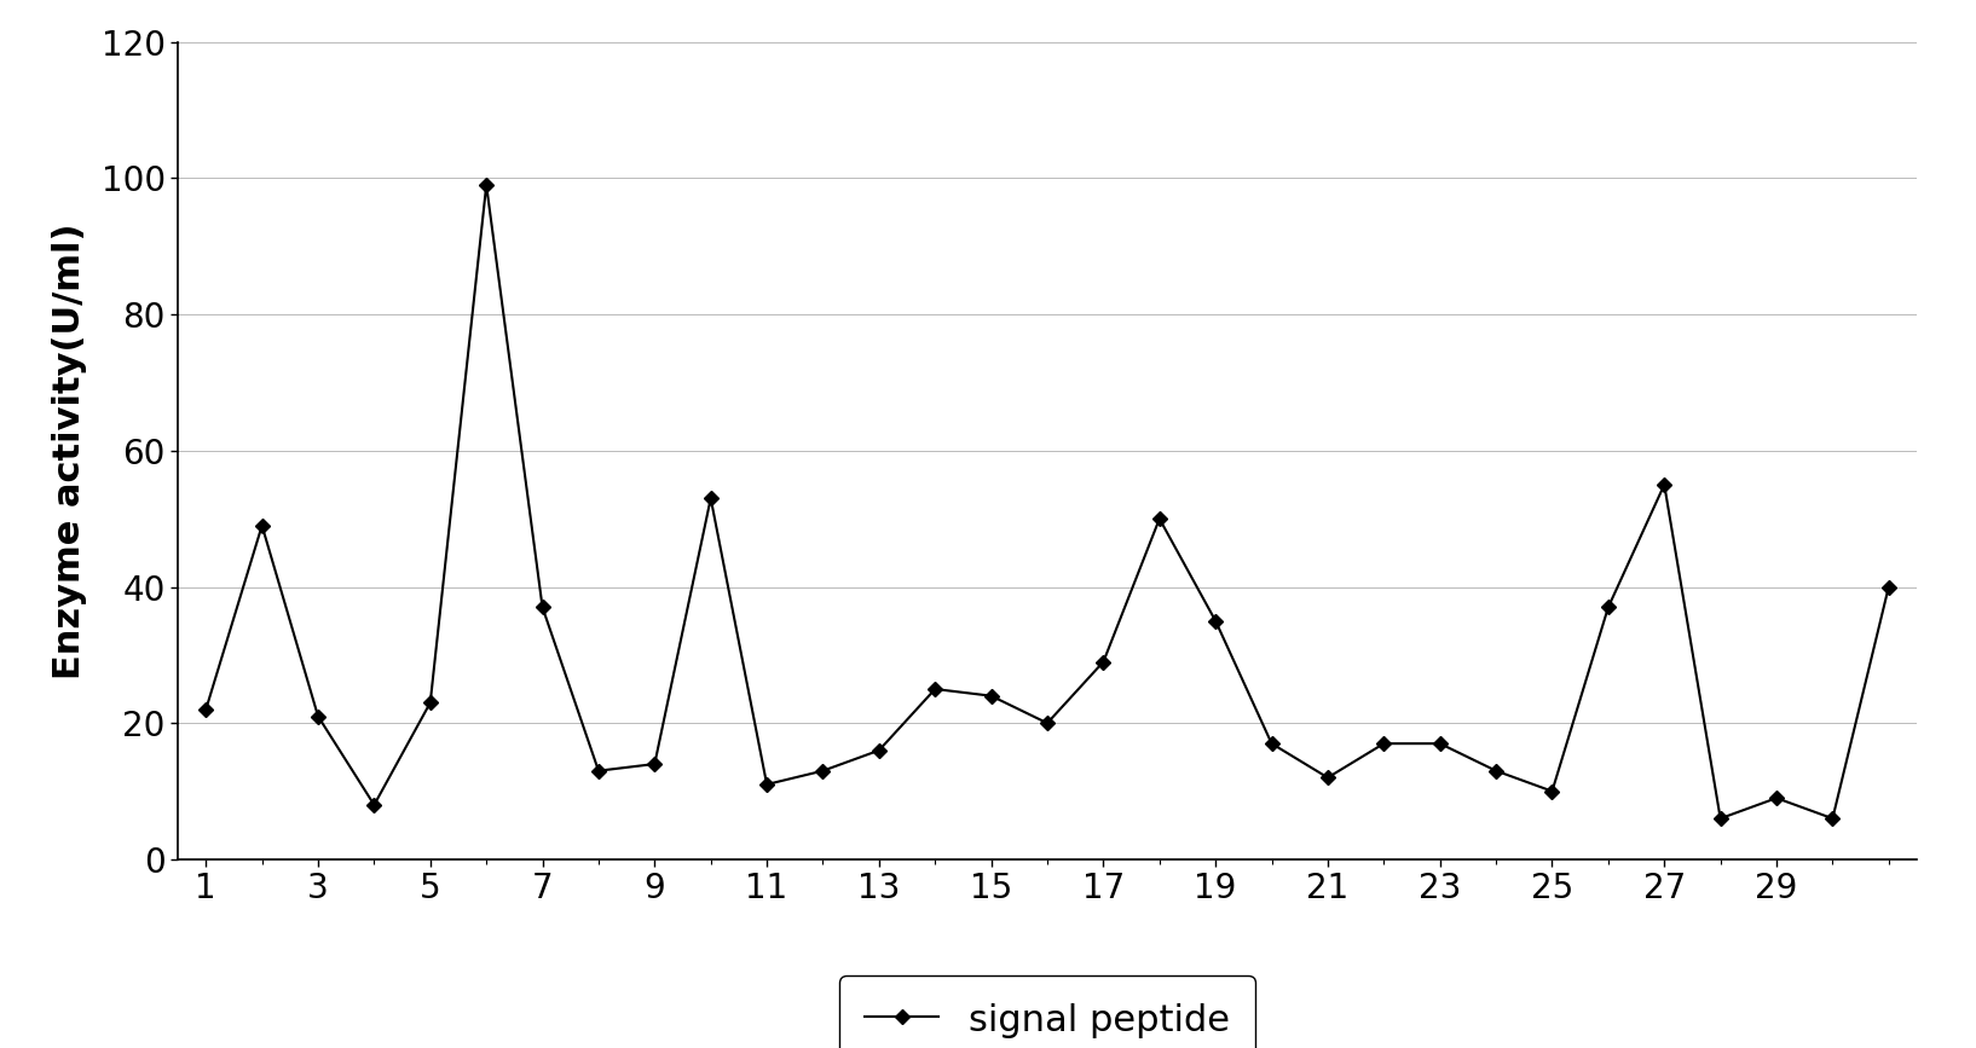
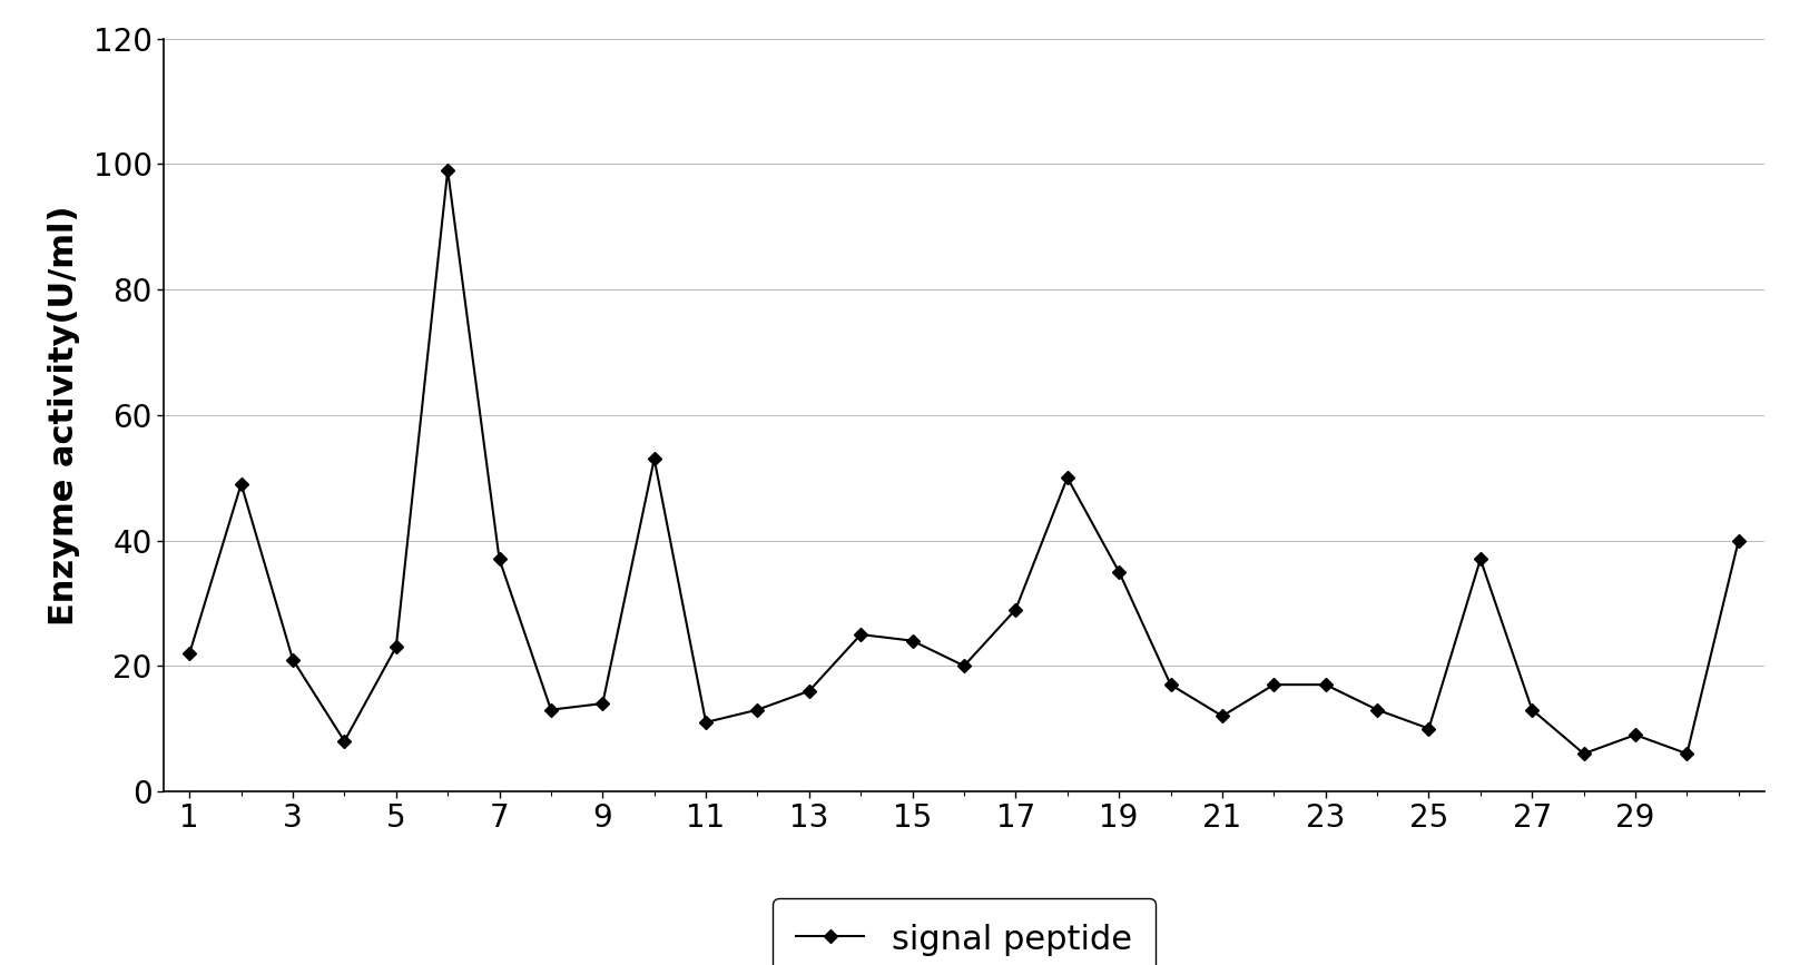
27: 55 -> 13
